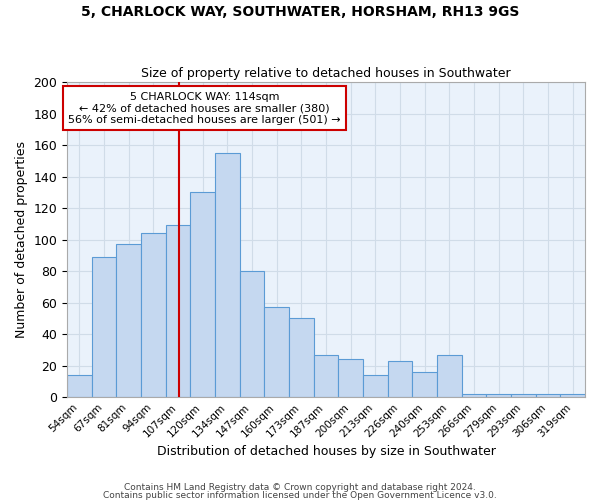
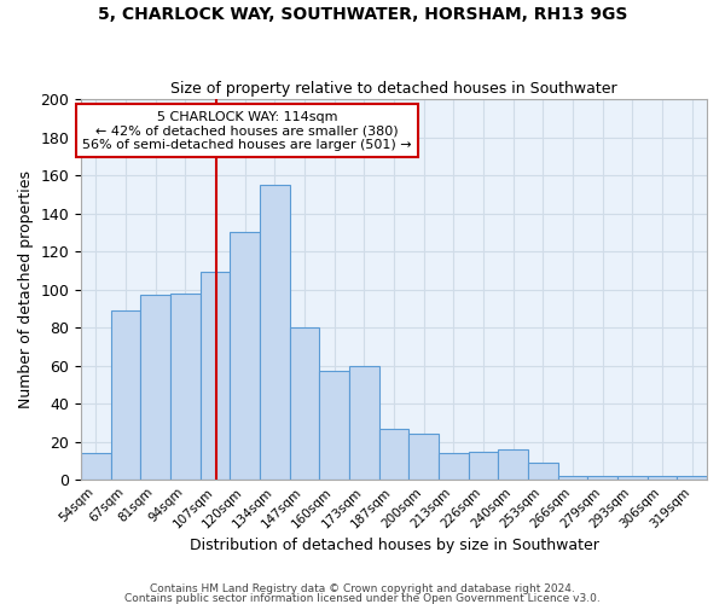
94sqm: 104 -> 98
173sqm: 50 -> 60
226sqm: 23 -> 15
253sqm: 27 -> 9
